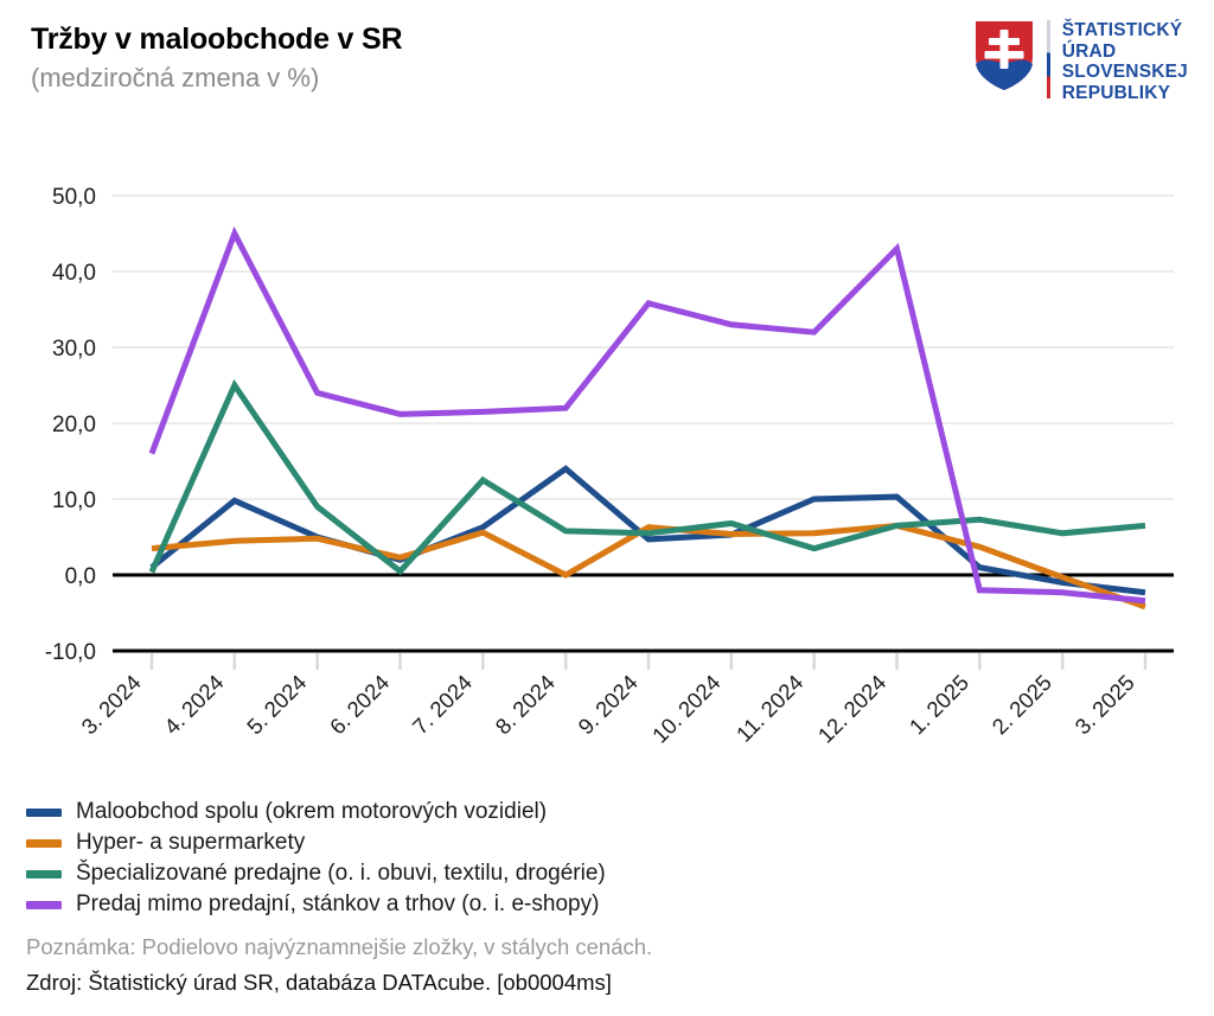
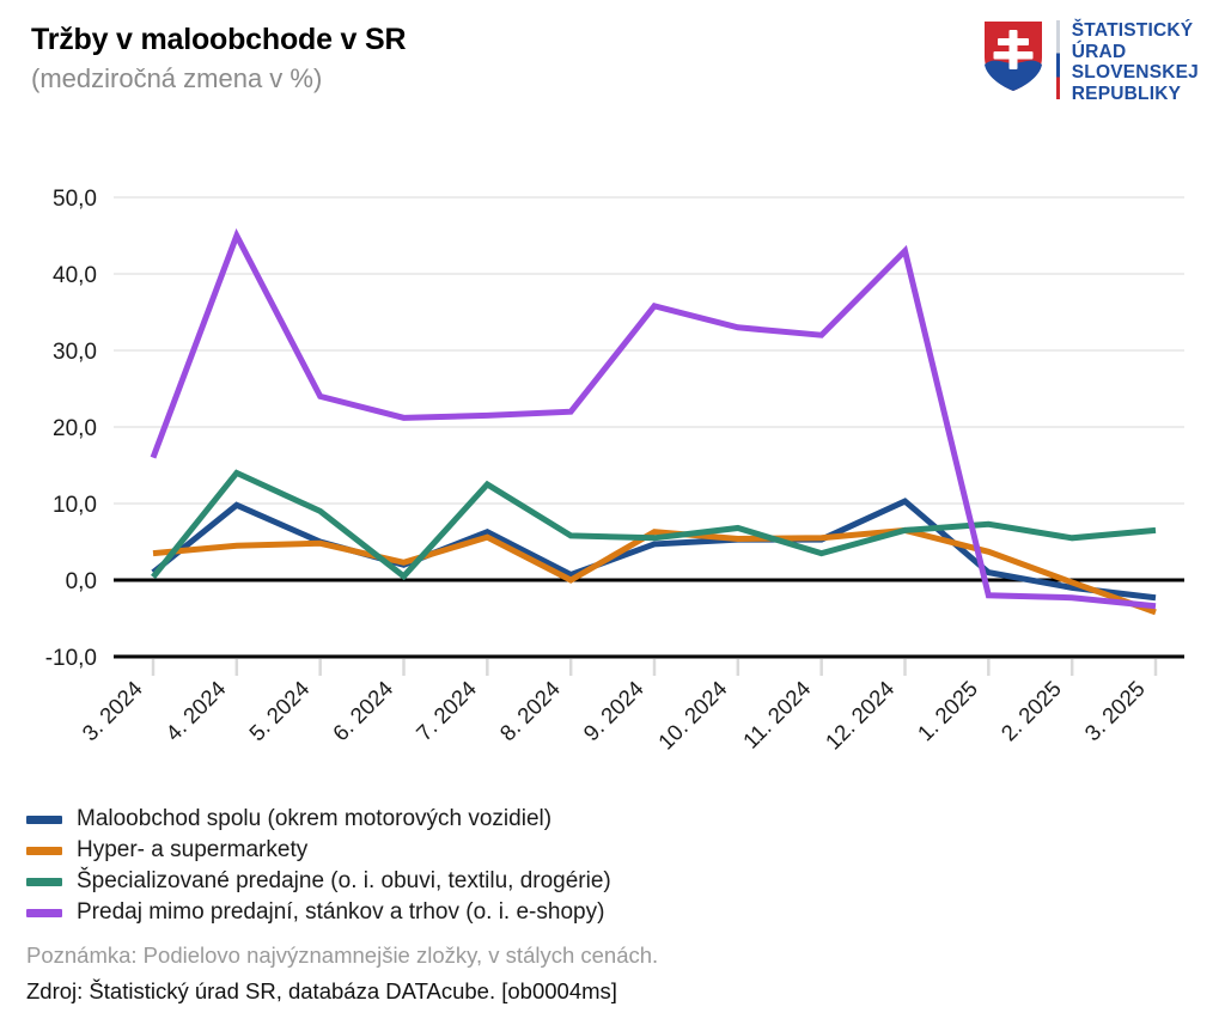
Špecializované predajne (o. i. obuvi, textilu, drogérie)/4. 2024: 25 -> 14
Maloobchod spolu (okrem motorových vozidiel)/8. 2024: 14 -> 1
Maloobchod spolu (okrem motorových vozidiel)/11. 2024: 10 -> 5
